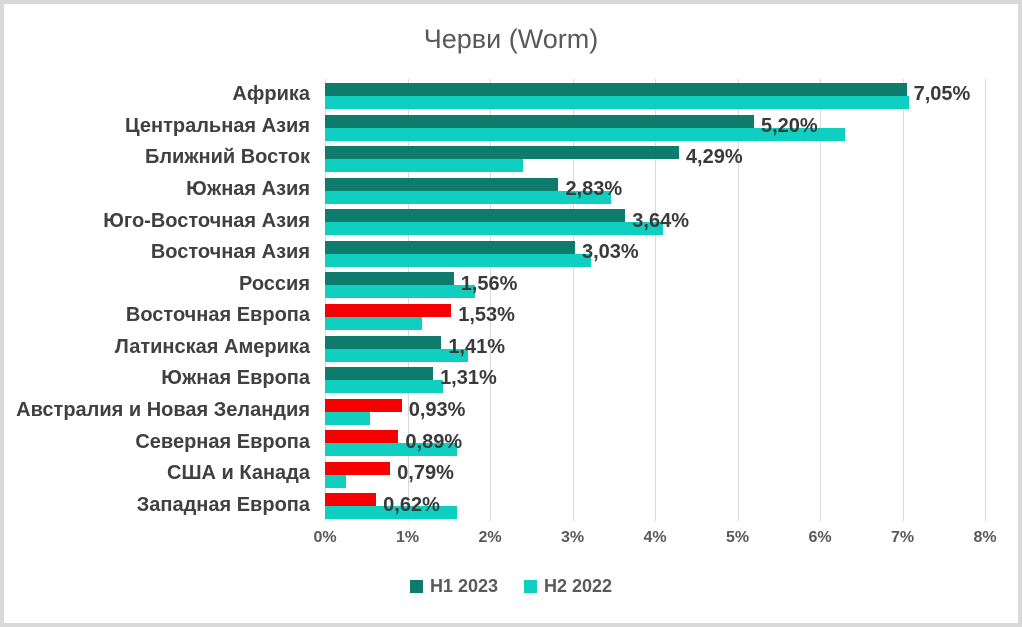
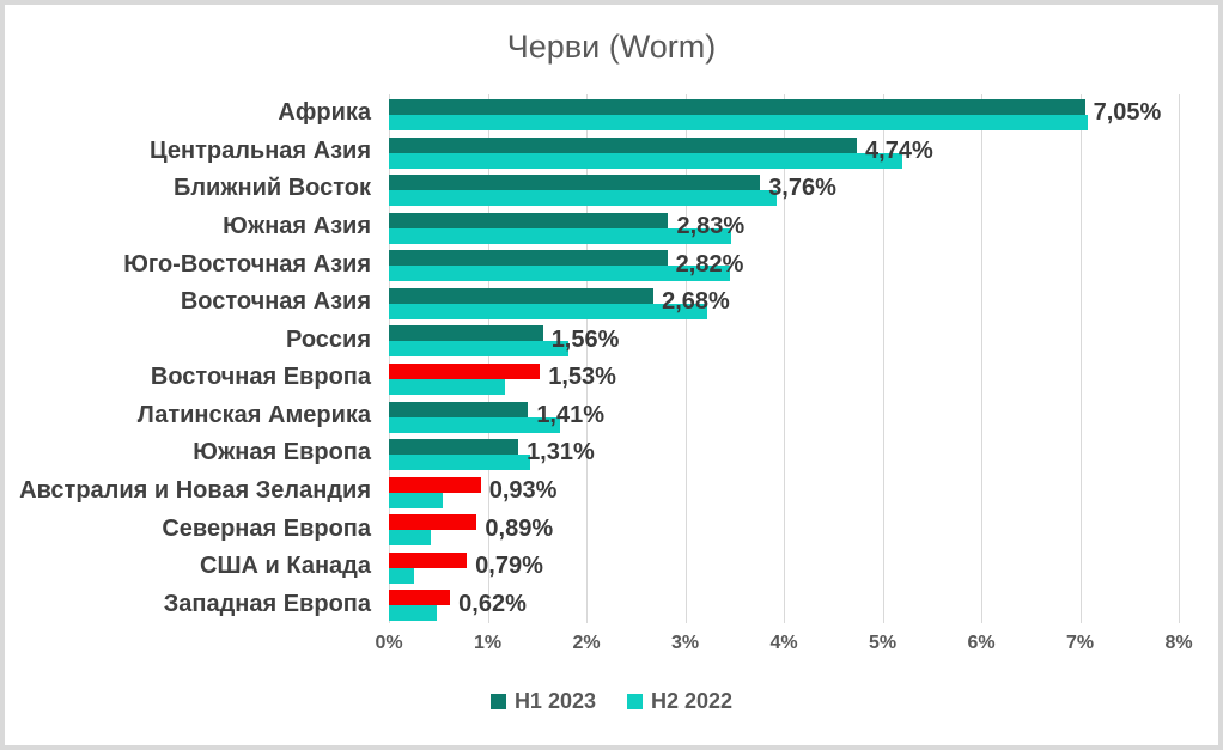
H1 2023/Центральная Азия: 5,20% -> 4,74%
H2 2022/Центральная Азия: 6.3% -> 5.2%
H1 2023/Ближний Восток: 4,29% -> 3,76%
H2 2022/Ближний Восток: 2.4% -> 3.9%
H1 2023/Юго-Восточная Азия: 3,64% -> 2,82%
H2 2022/Юго-Восточная Азия: 4.1% -> 3.5%
H1 2023/Восточная Азия: 3,03% -> 2,68%
H2 2022/Северная Европа: 1.6% -> 0.4%
H2 2022/Западная Европа: 1.6% -> 0.5%
